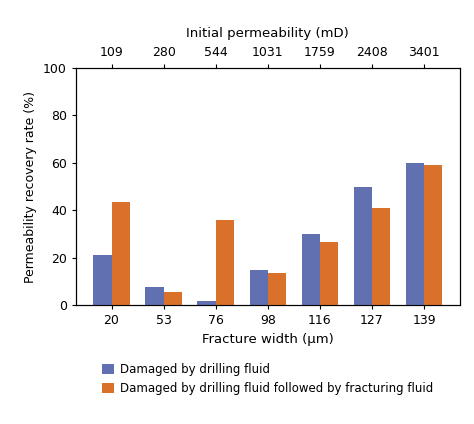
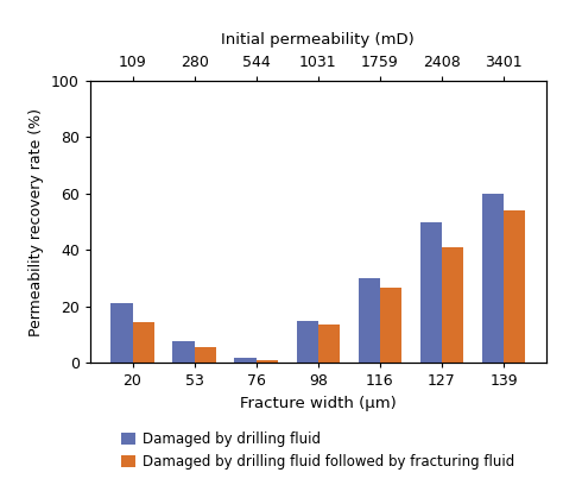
Damaged by drilling fluid followed by fracturing fluid/20: 43.5 -> 14.5
Damaged by drilling fluid followed by fracturing fluid/76: 36.0 -> 1.0
Damaged by drilling fluid followed by fracturing fluid/139: 59.0 -> 54.0
